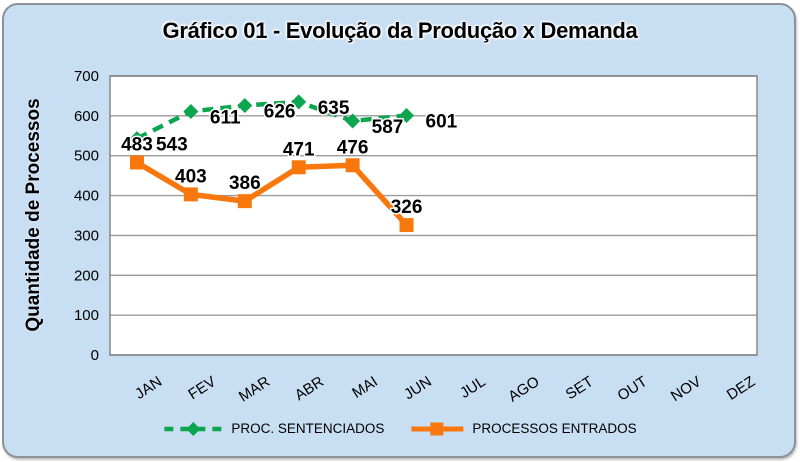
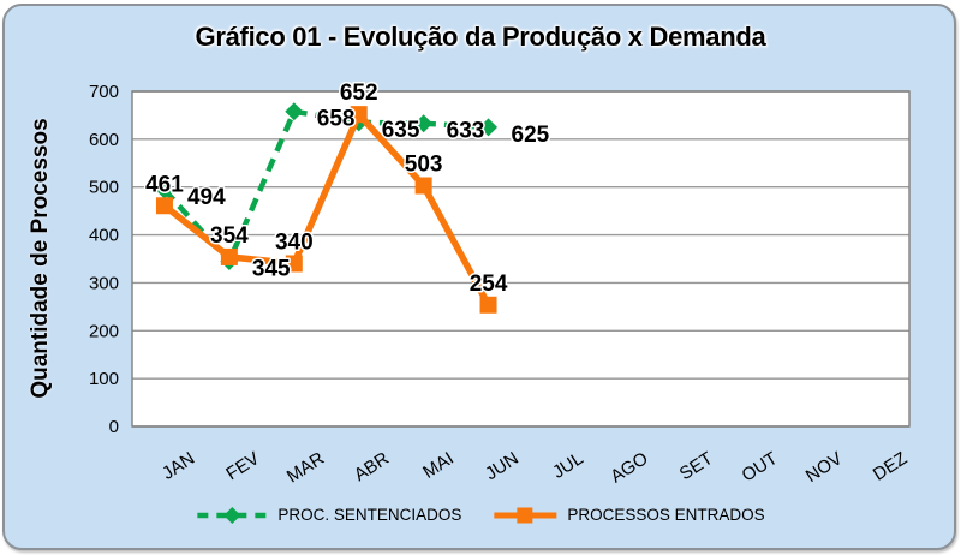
PROC. SENTENCIADOS/JAN: 543 -> 494
PROCESSOS ENTRADOS/JAN: 483 -> 461
PROC. SENTENCIADOS/FEV: 611 -> 345
PROCESSOS ENTRADOS/FEV: 403 -> 354
PROC. SENTENCIADOS/MAR: 626 -> 658
PROCESSOS ENTRADOS/MAR: 386 -> 340
PROCESSOS ENTRADOS/ABR: 471 -> 652
PROC. SENTENCIADOS/MAI: 587 -> 633
PROCESSOS ENTRADOS/MAI: 476 -> 503
PROC. SENTENCIADOS/JUN: 601 -> 625
PROCESSOS ENTRADOS/JUN: 326 -> 254
